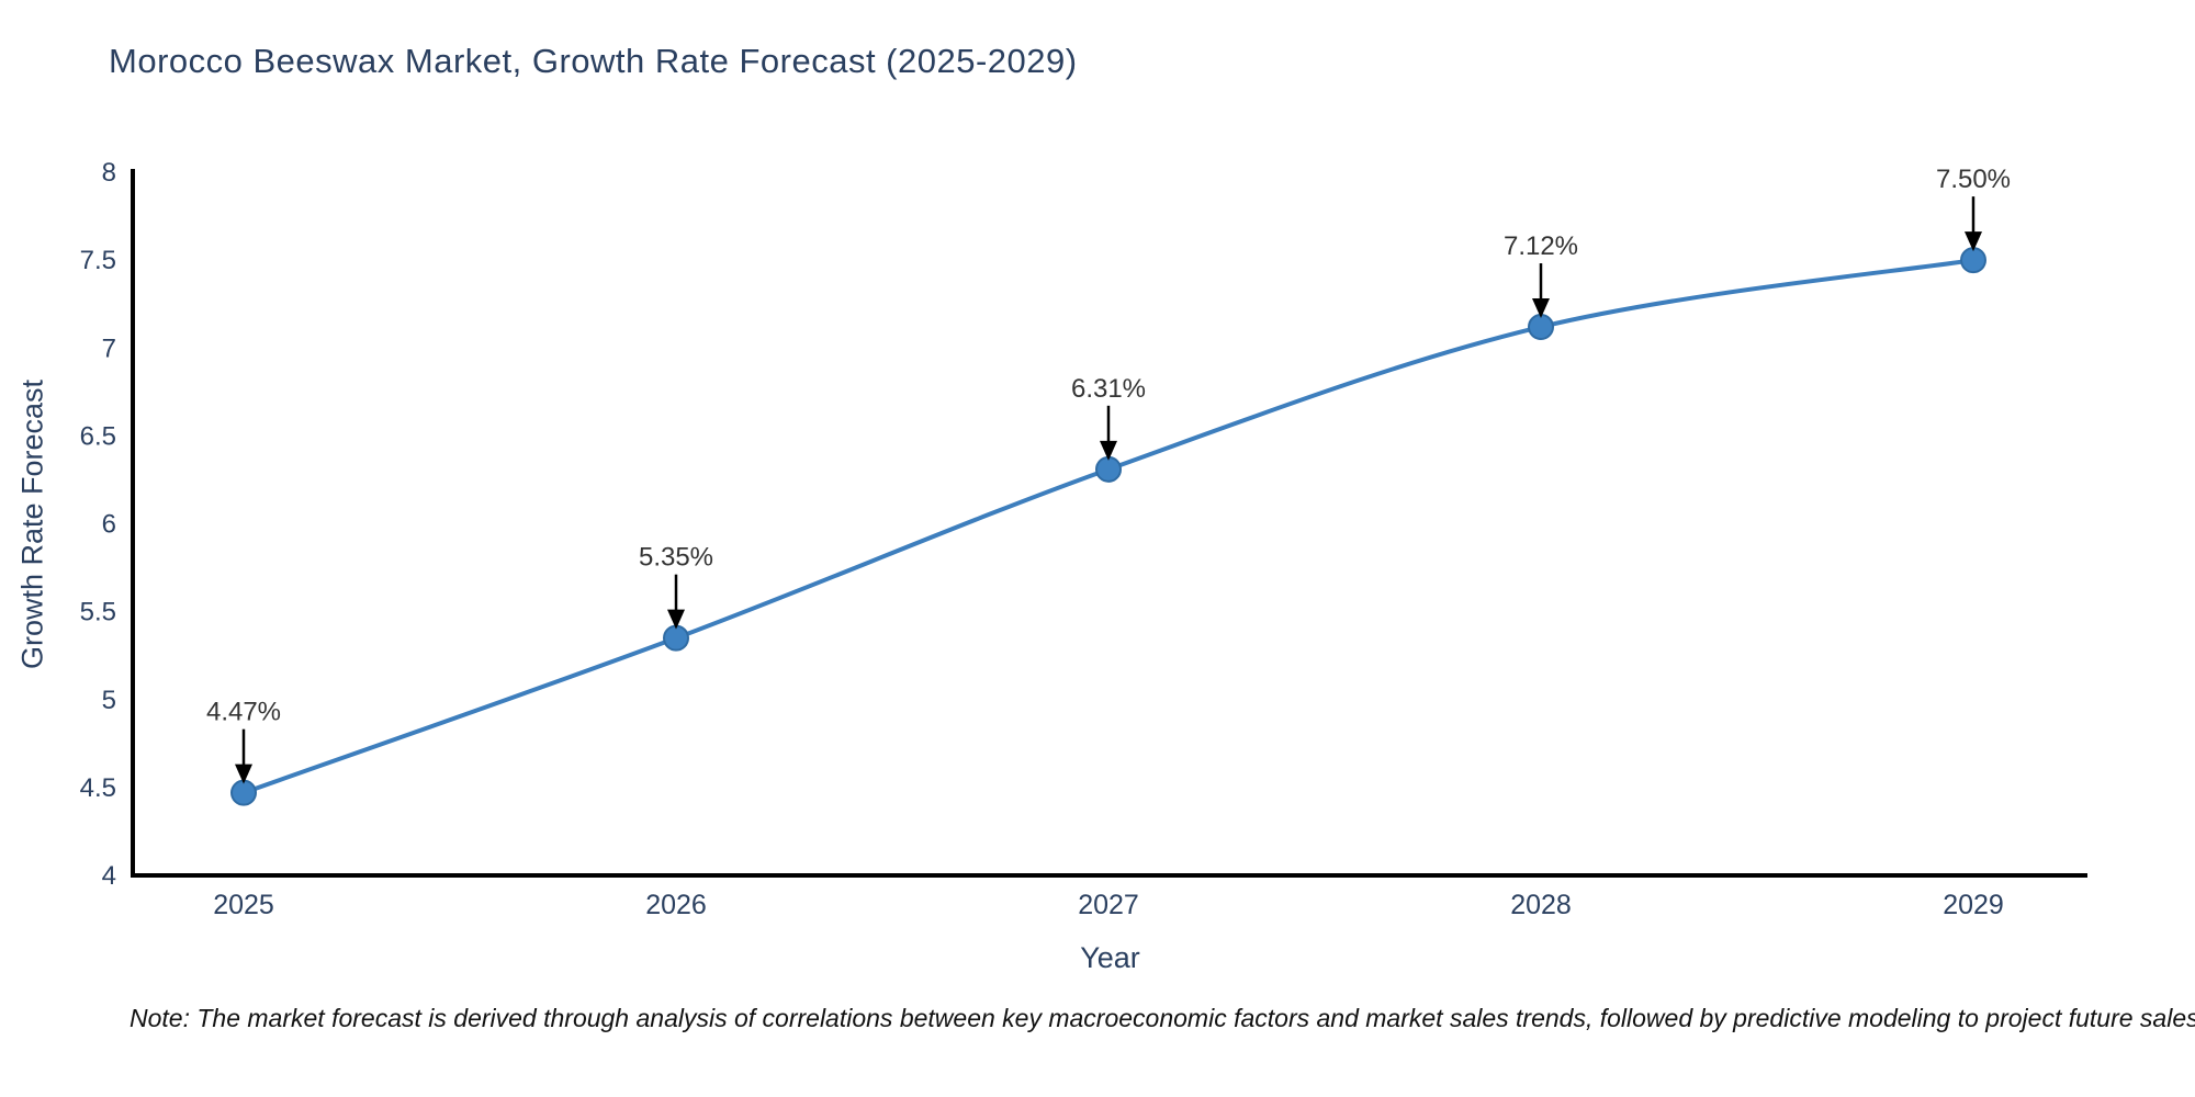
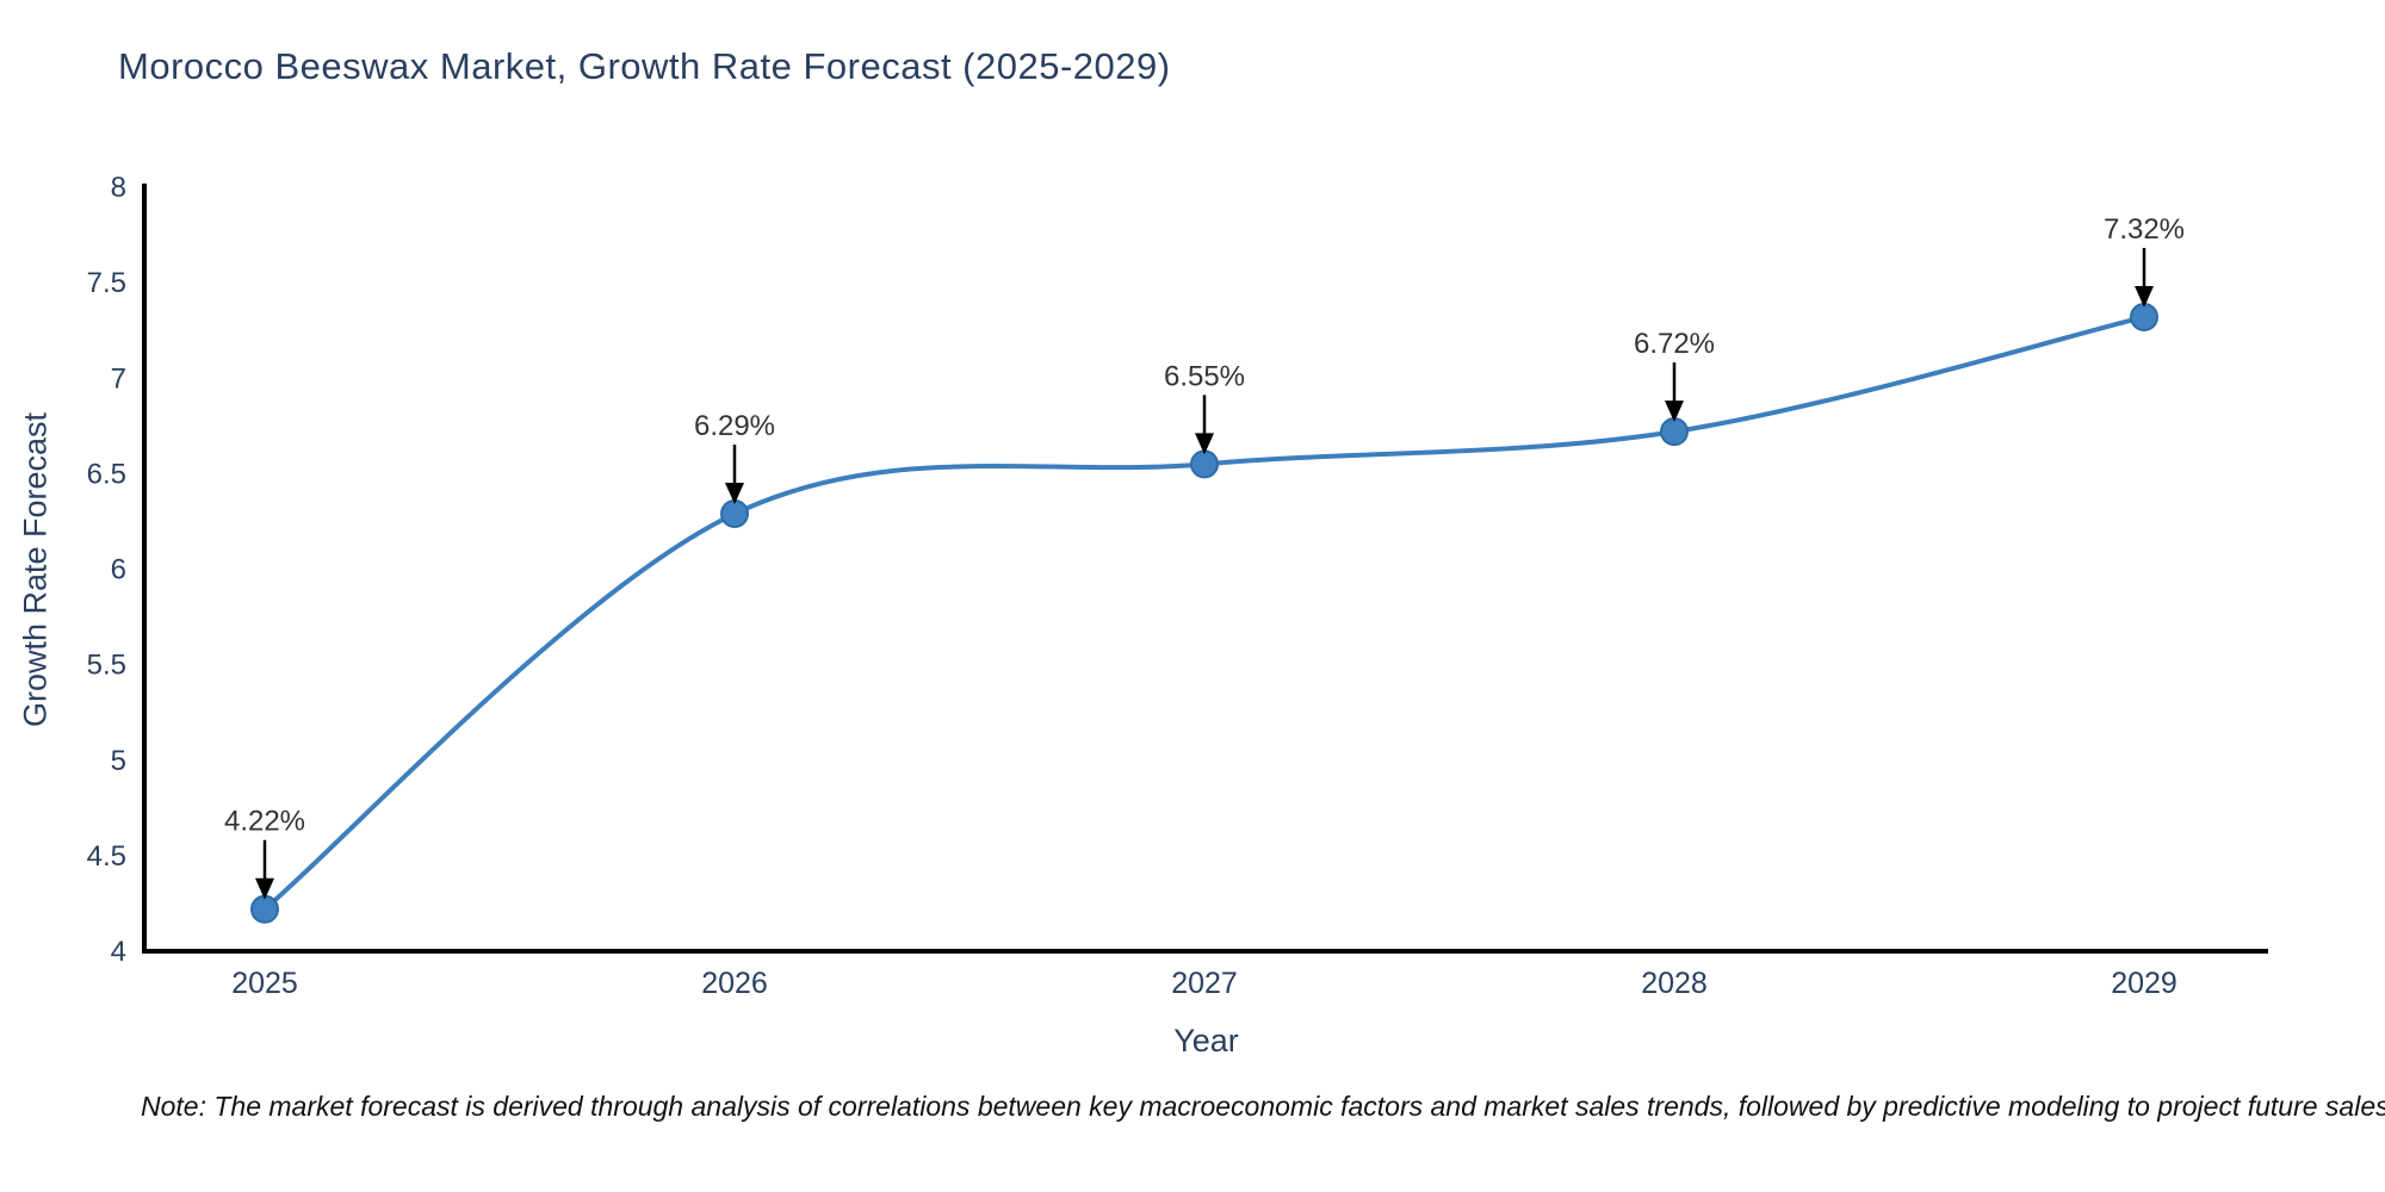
2025: 4.47% -> 4.22%
2026: 5.35% -> 6.29%
2027: 6.31% -> 6.55%
2028: 7.12% -> 6.72%
2029: 7.50% -> 7.32%
